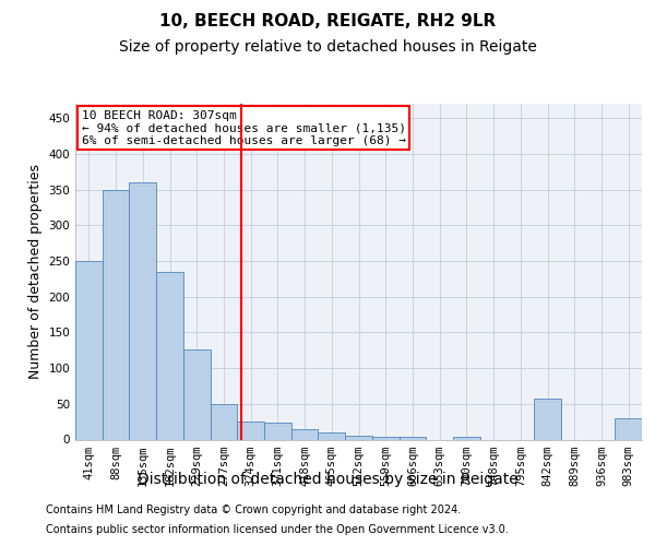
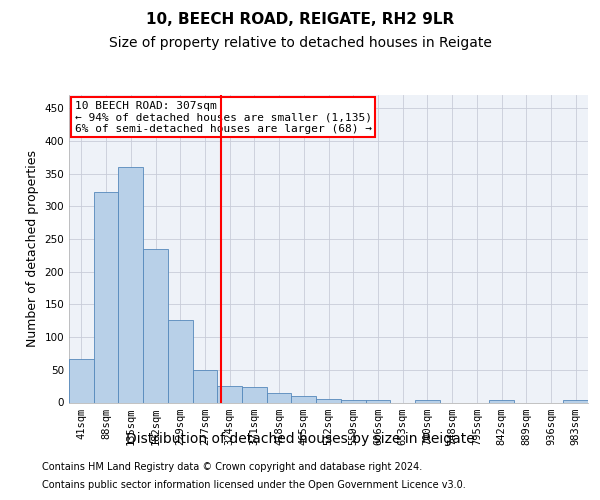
41sqm: 250 -> 67
88sqm: 350 -> 321
842sqm: 58 -> 4
983sqm: 30 -> 4
